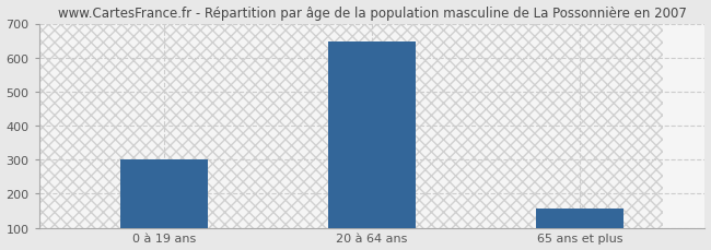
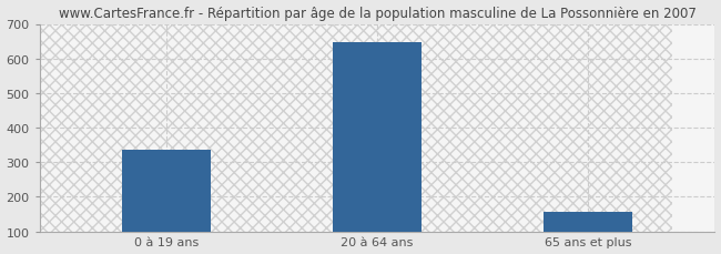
0 à 19 ans: 302 -> 335
